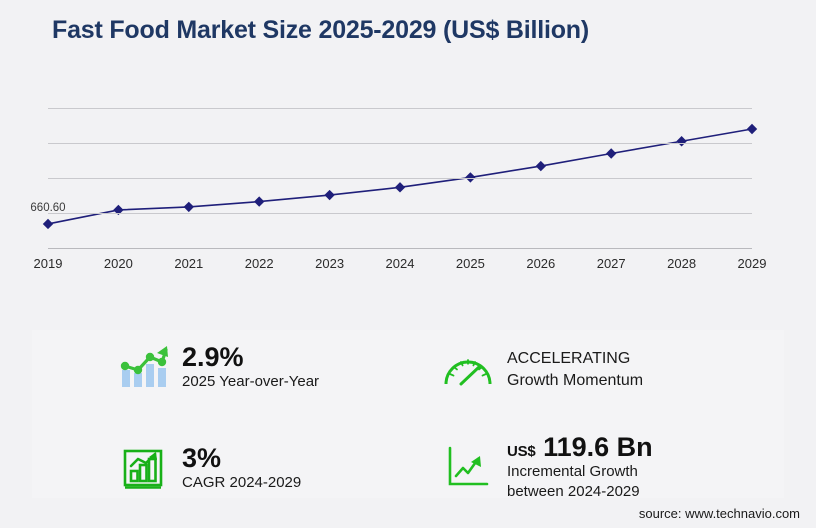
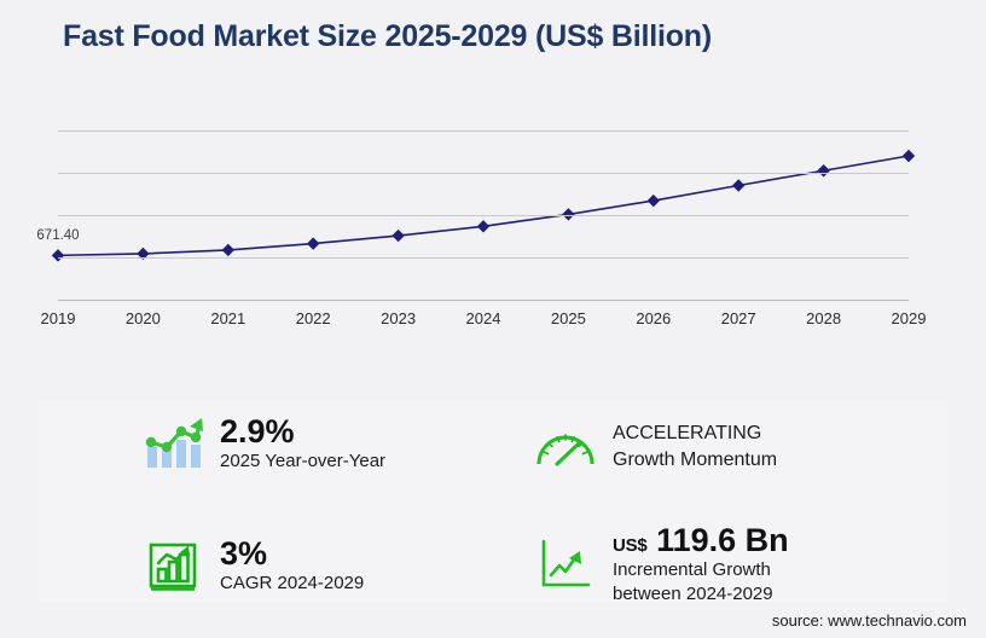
2019: 660.60 -> 671.40
